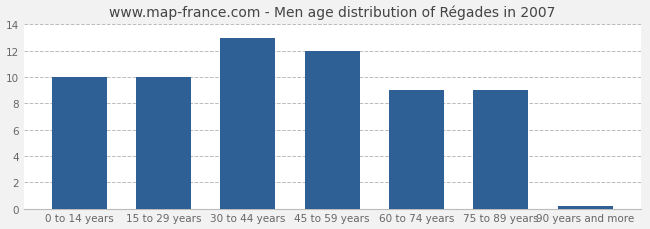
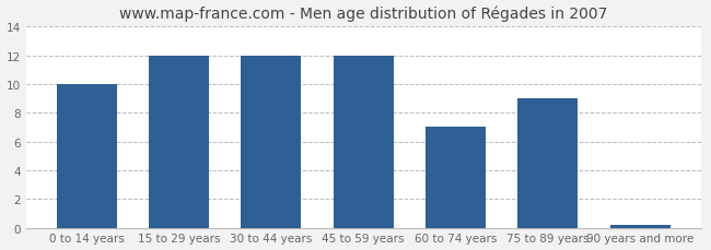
15 to 29 years: 10.0 -> 12.0
30 to 44 years: 13.0 -> 12.0
60 to 74 years: 9.0 -> 7.0
